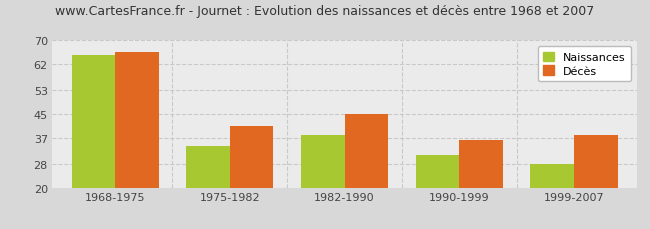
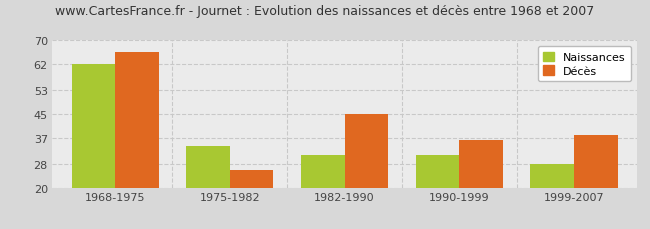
Naissances/1968-1975: 65 -> 62
Décès/1975-1982: 41 -> 26
Naissances/1982-1990: 38 -> 31
